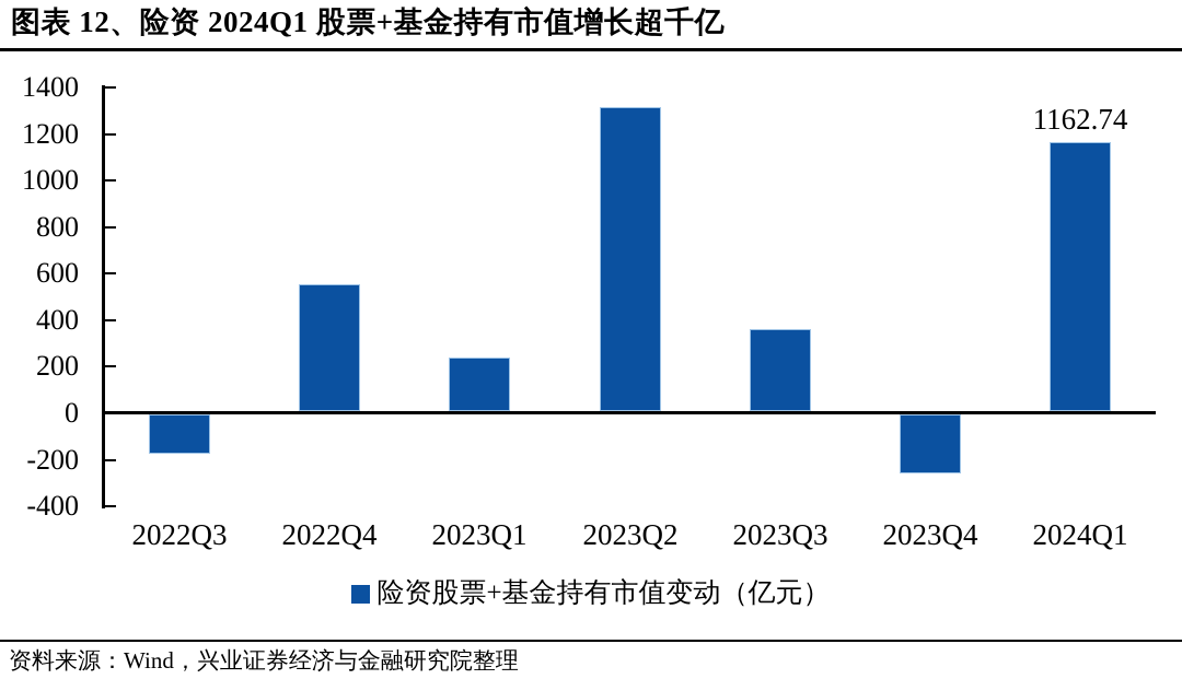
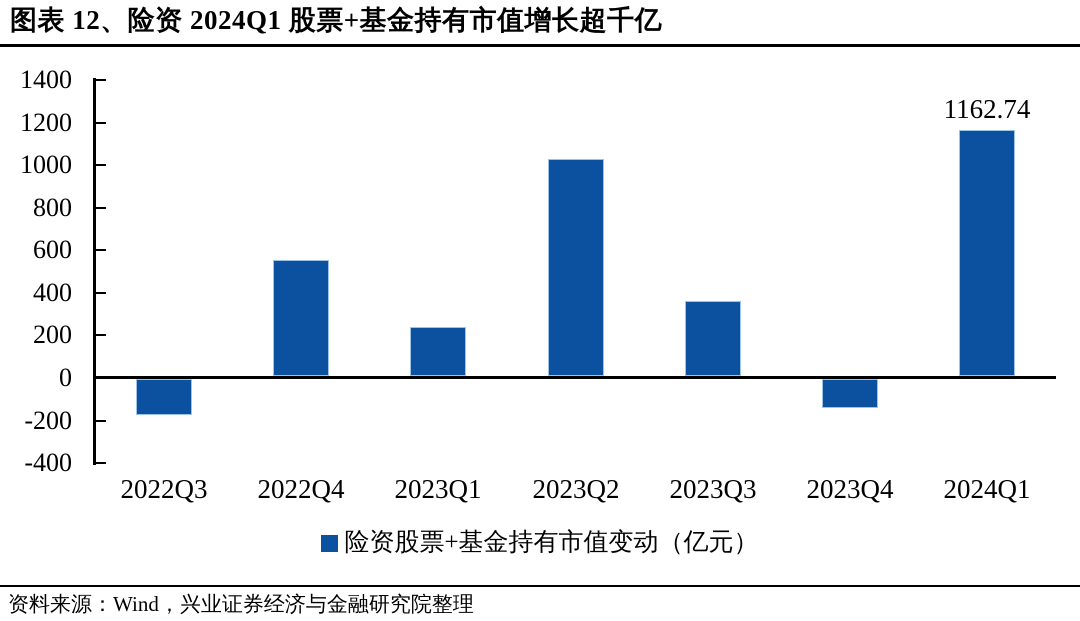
2023Q2: 1320 -> 1030
2023Q4: -260 -> -140
